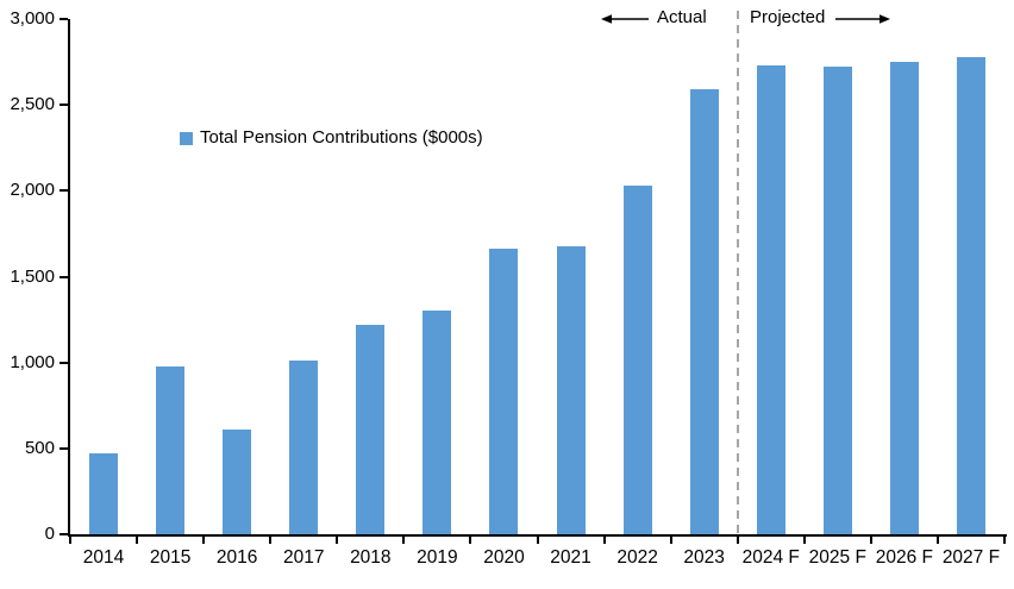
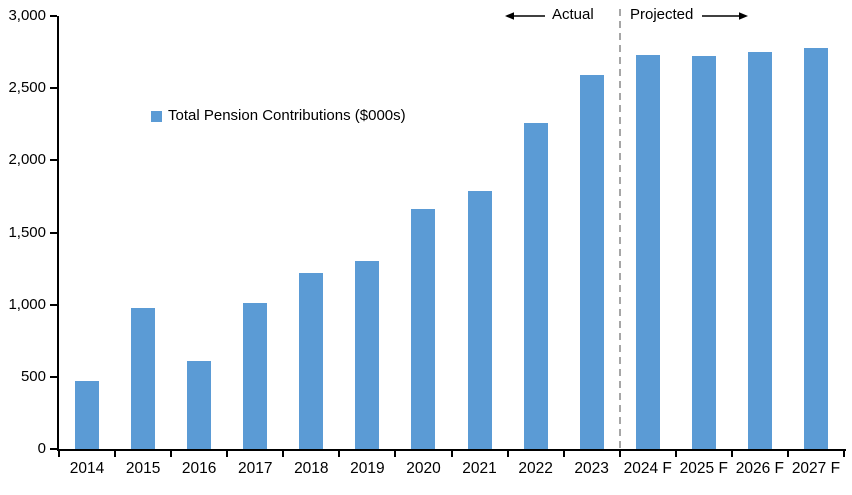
2021: 1680 -> 1790
2022: 2030 -> 2260
